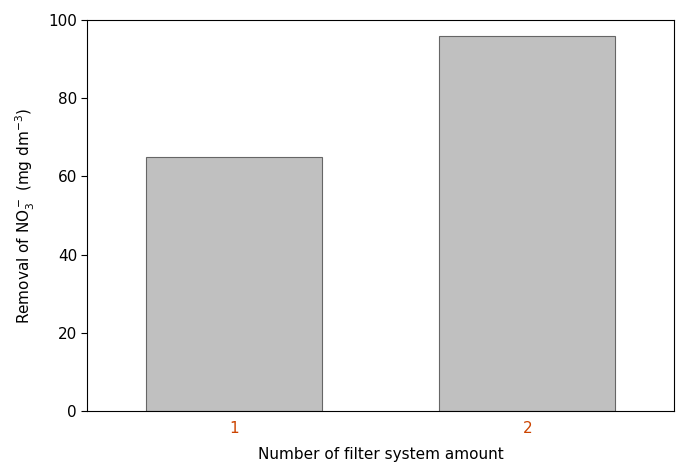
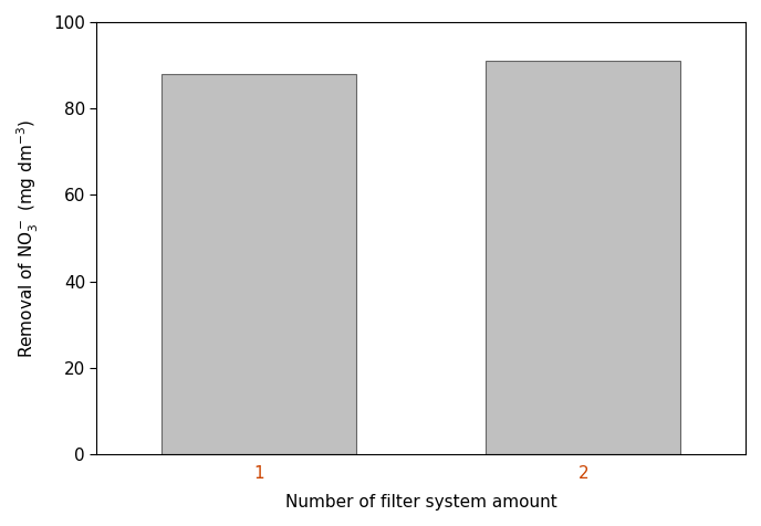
1: 65 -> 88
2: 96 -> 91
